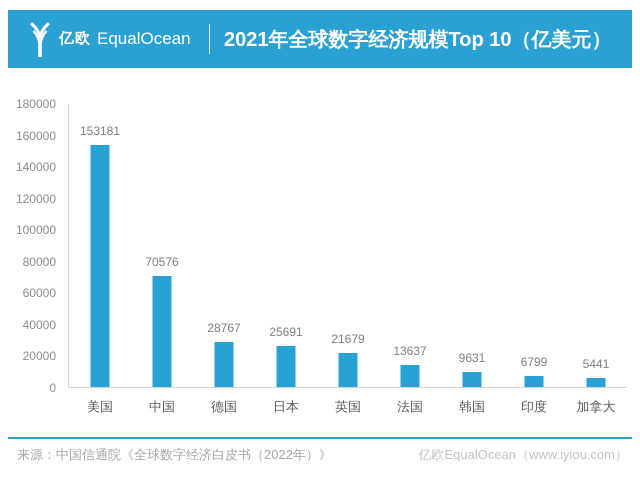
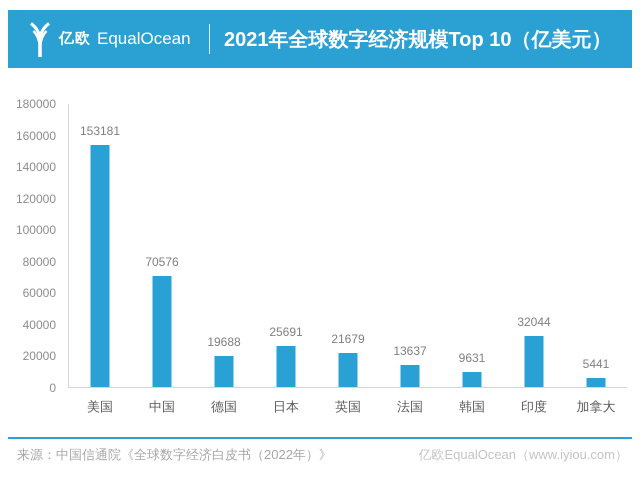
德国: 28767 -> 19688
印度: 6799 -> 32044
